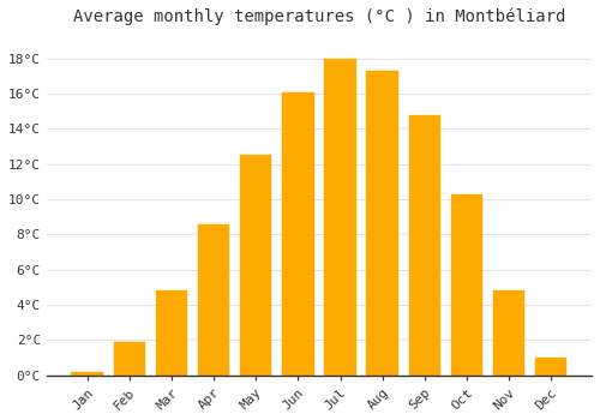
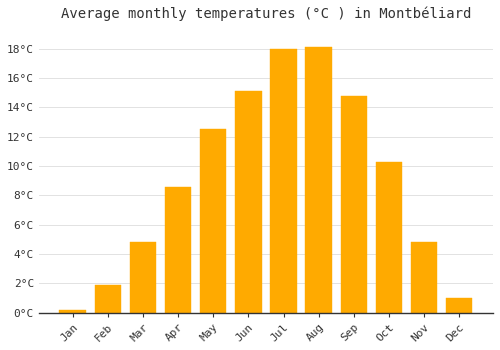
Jun: 16.1°C -> 15.1°C
Aug: 17.3°C -> 18.1°C
